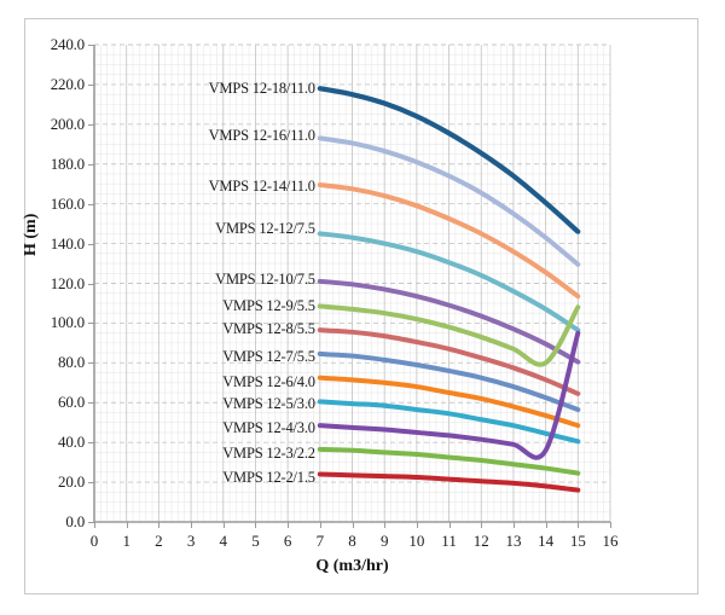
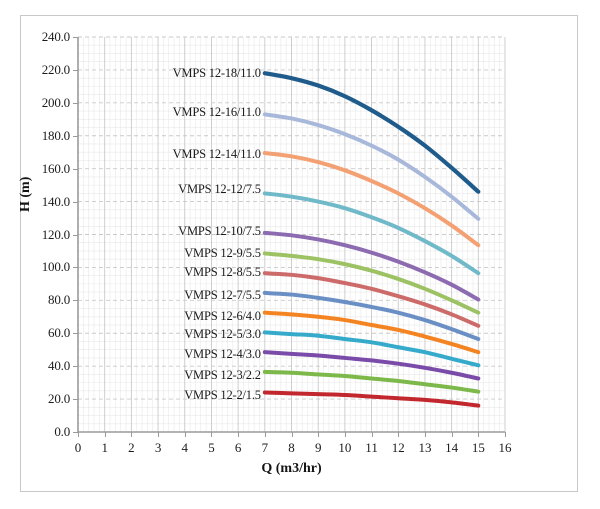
VMPS 12-9/5.5/15: 108 -> 72
VMPS 12-4/3.0/15: 95 -> 32
